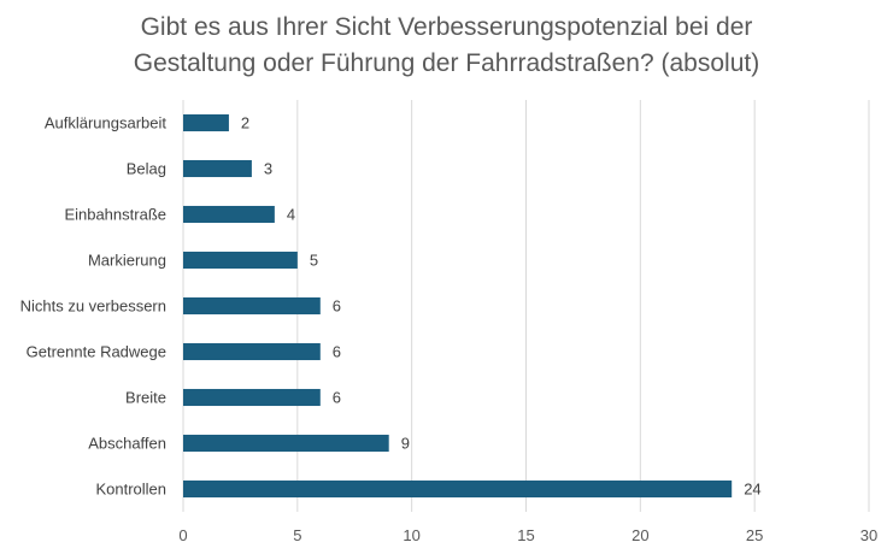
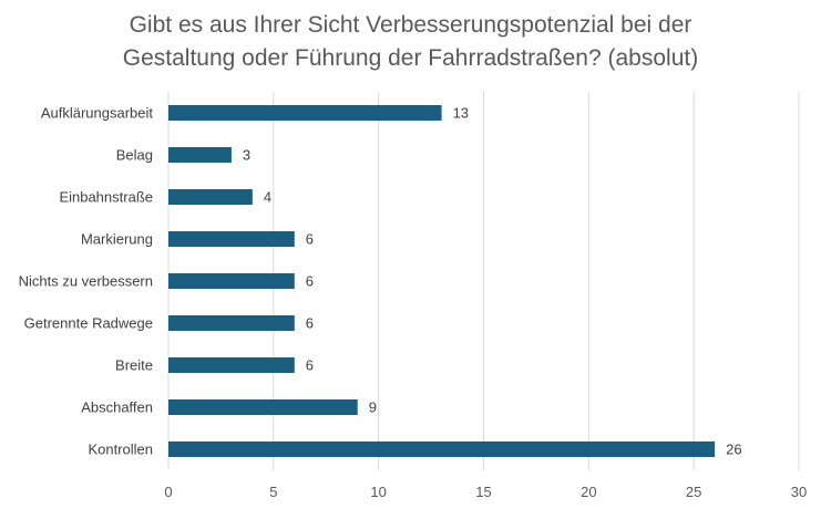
Aufklärungsarbeit: 2 -> 13
Markierung: 5 -> 6
Kontrollen: 24 -> 26
